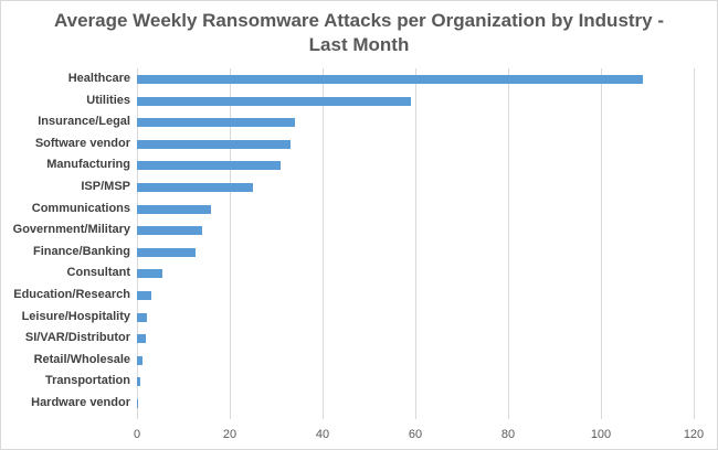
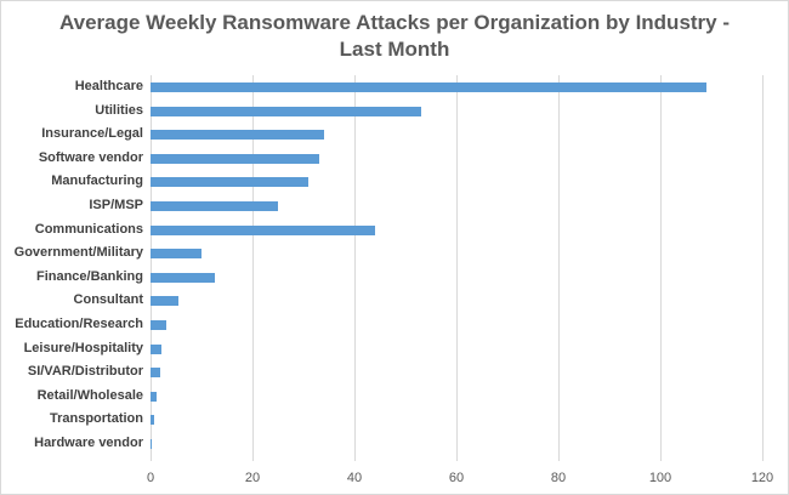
Utilities: 59 -> 53
Communications: 16 -> 44
Government/Military: 14 -> 10
